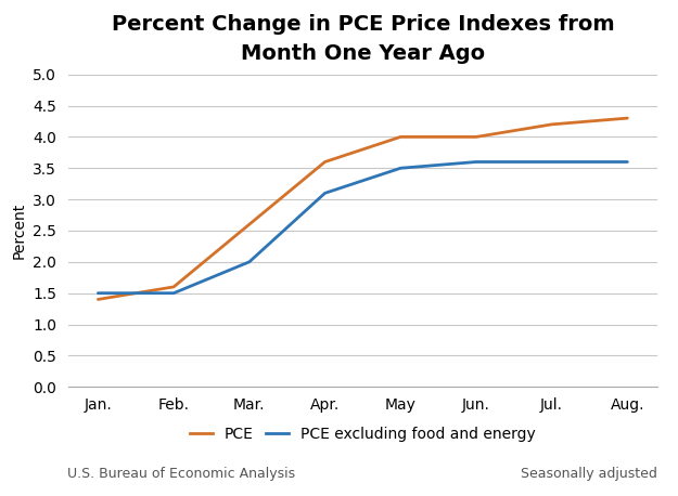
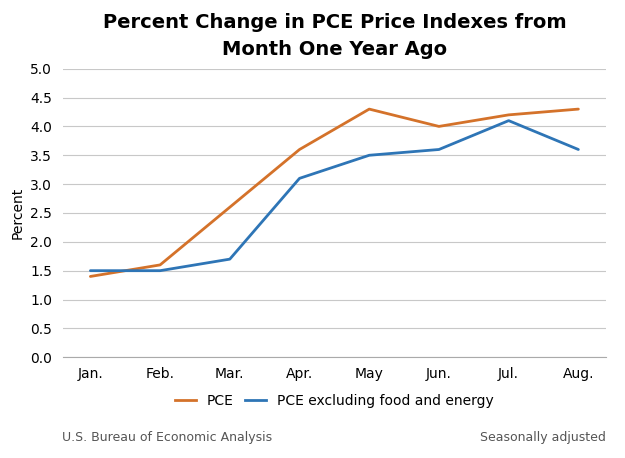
PCE excluding food and energy/Mar.: 2.0 -> 1.7
PCE/May: 4.0 -> 4.3
PCE excluding food and energy/Jul.: 3.6 -> 4.1
